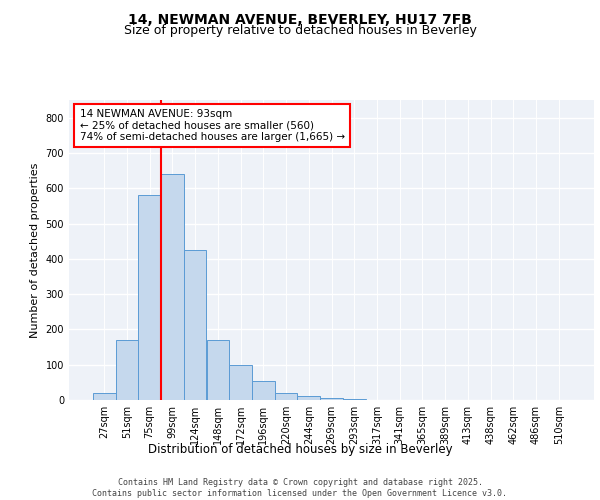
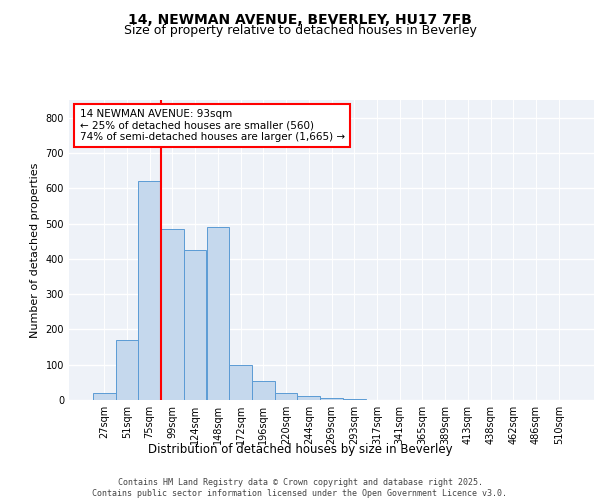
75sqm: 580 -> 620
99sqm: 640 -> 485
148sqm: 170 -> 490
